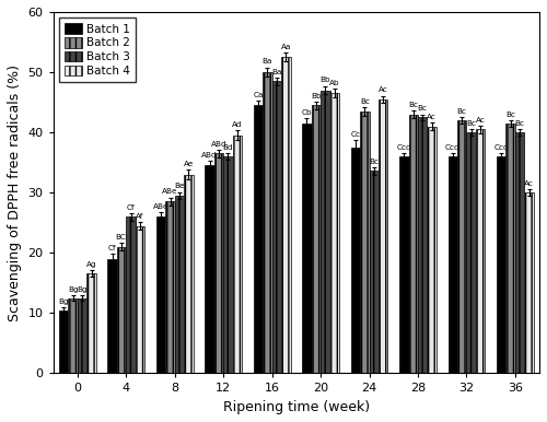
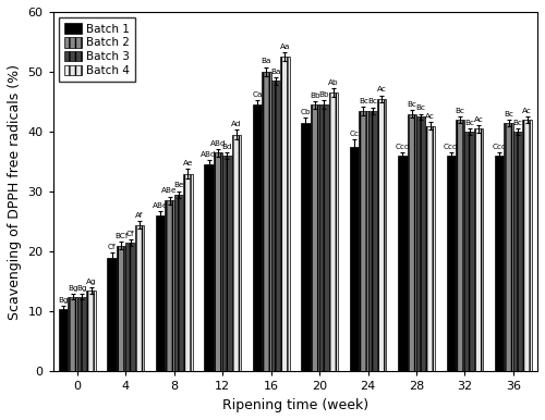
Batch 4/0: 16.6 -> 13.5
Batch 3/4: 26.0 -> 21.5
Batch 3/20: 47.0 -> 44.5
Batch 3/24: 33.6 -> 43.5
Batch 4/36: 30.0 -> 42.0
